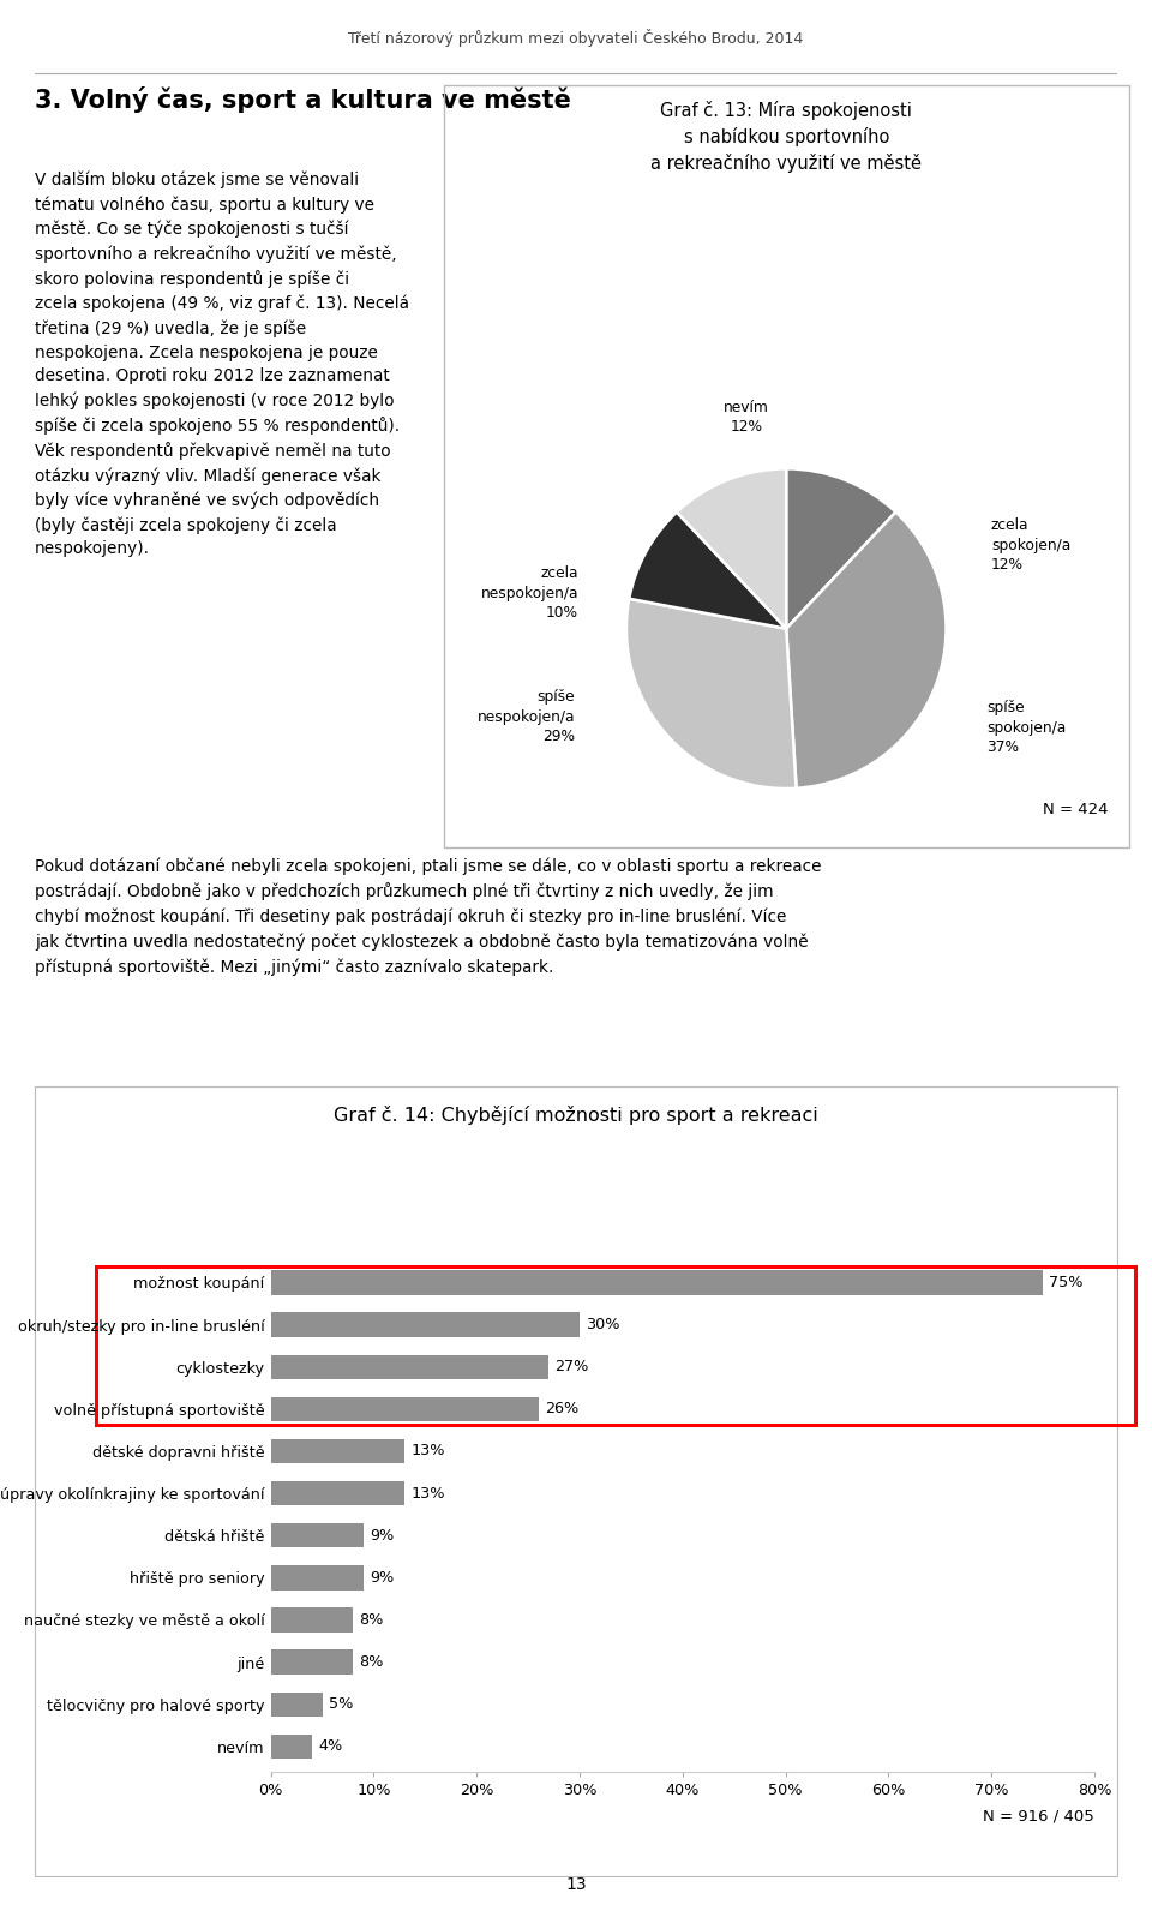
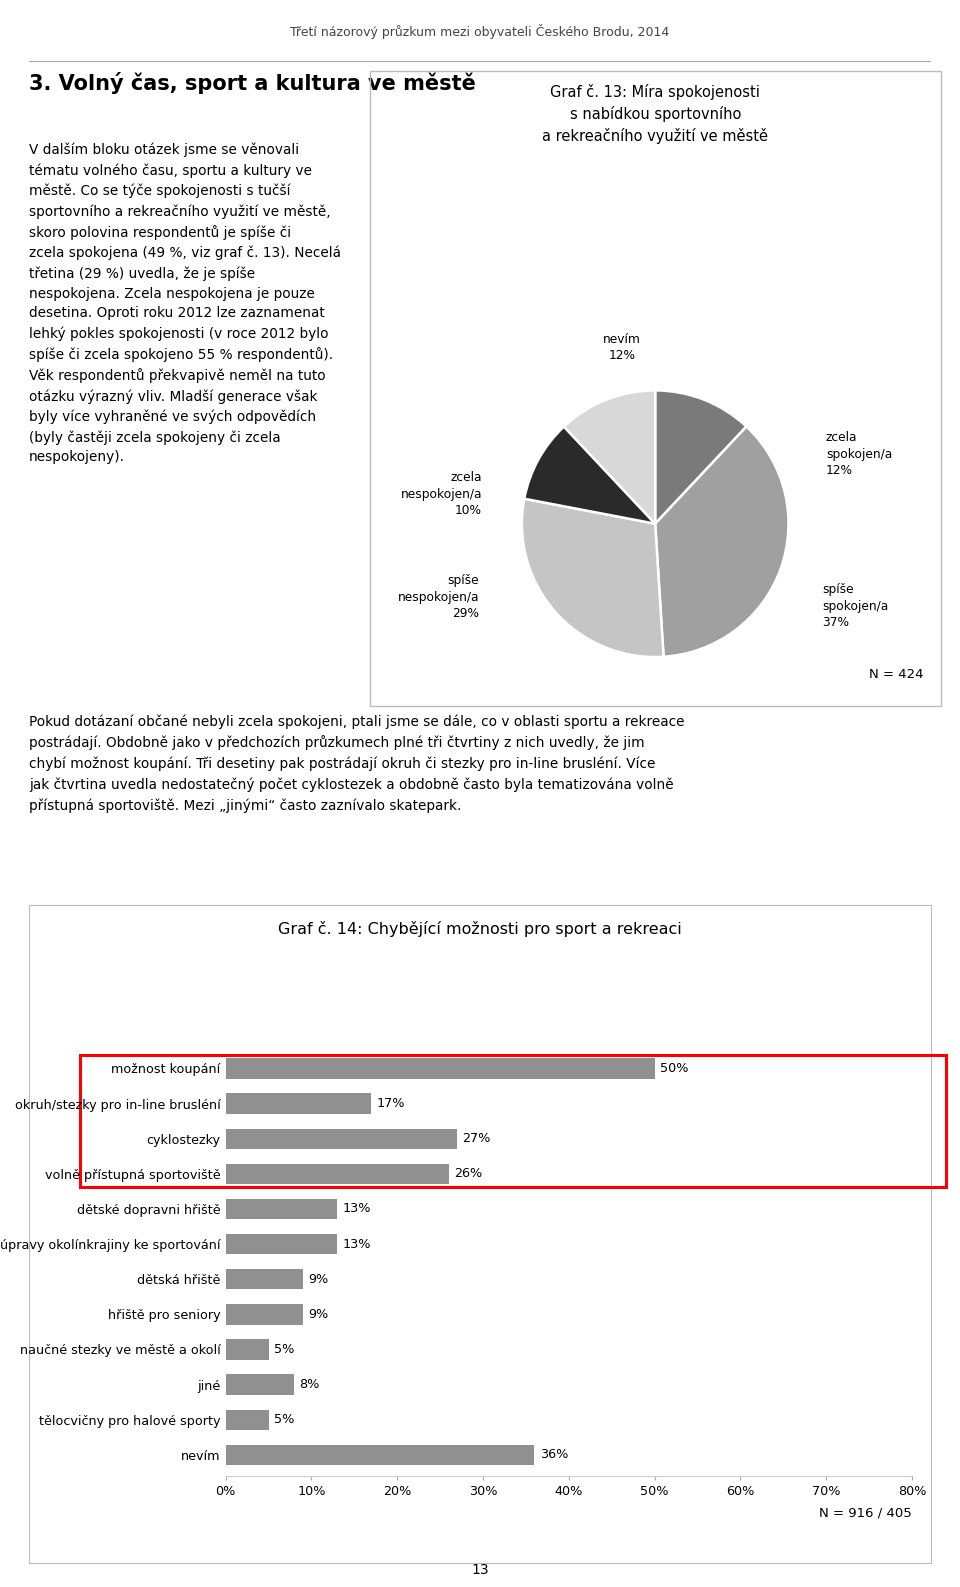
možnost koupání: 75% -> 50%
okruh/stezky pro in-line brusléní: 30% -> 17%
naučné stezky ve městě a okolí: 8% -> 5%
nevím: 4% -> 36%
